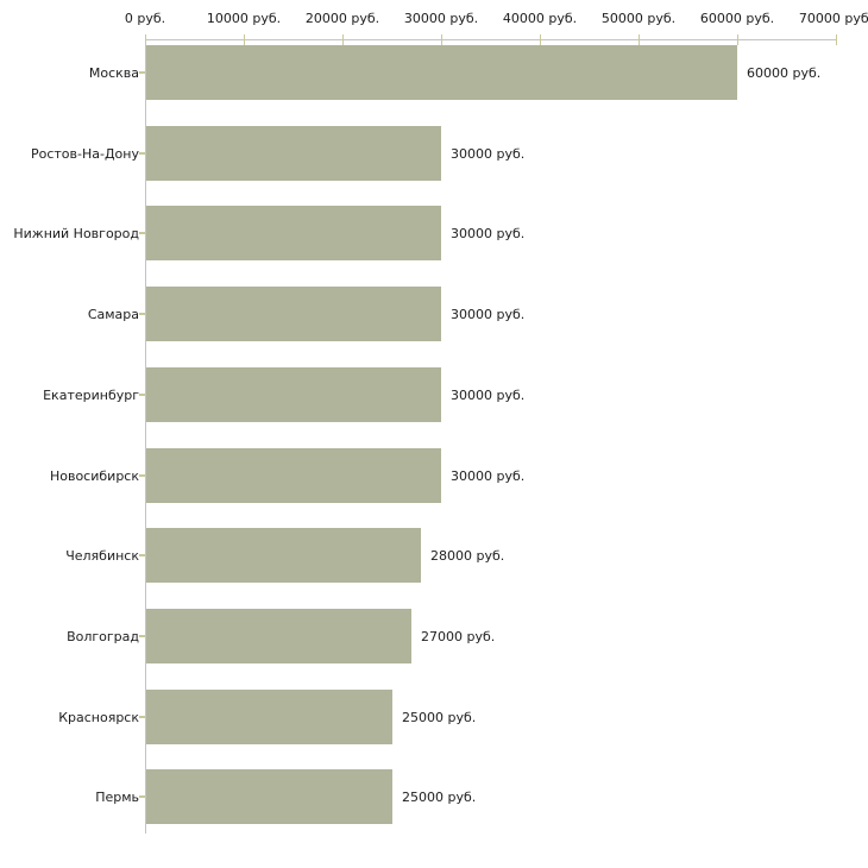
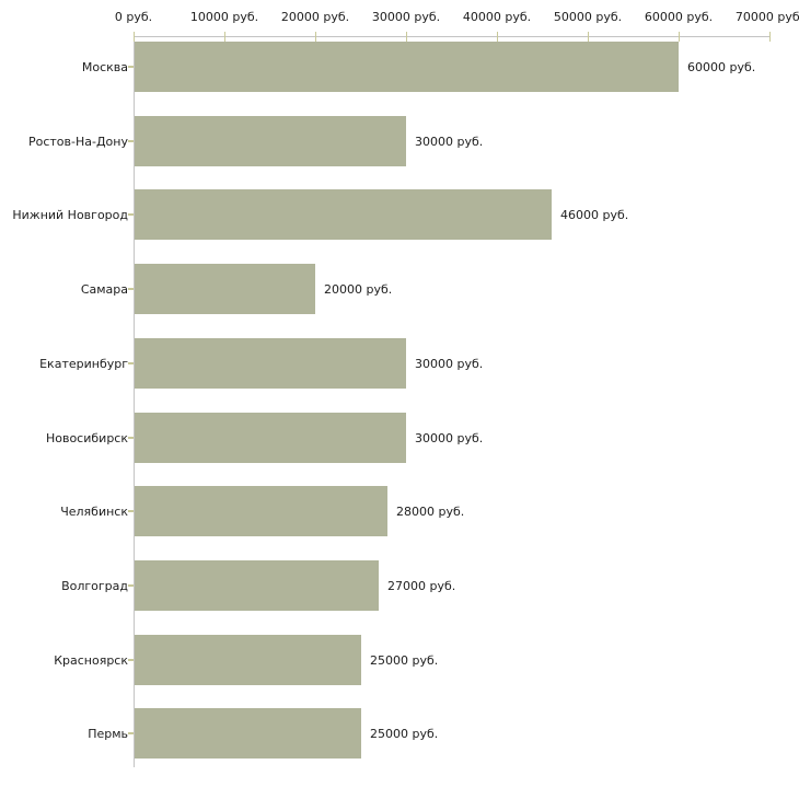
Нижний Новгород: 30000 -> 46000
Самара: 30000 -> 20000
